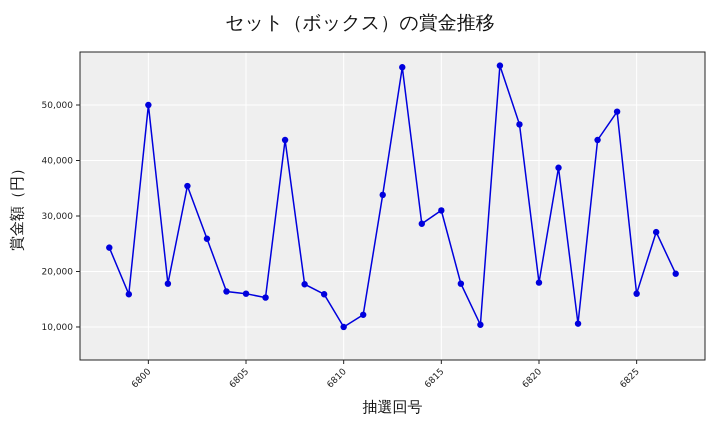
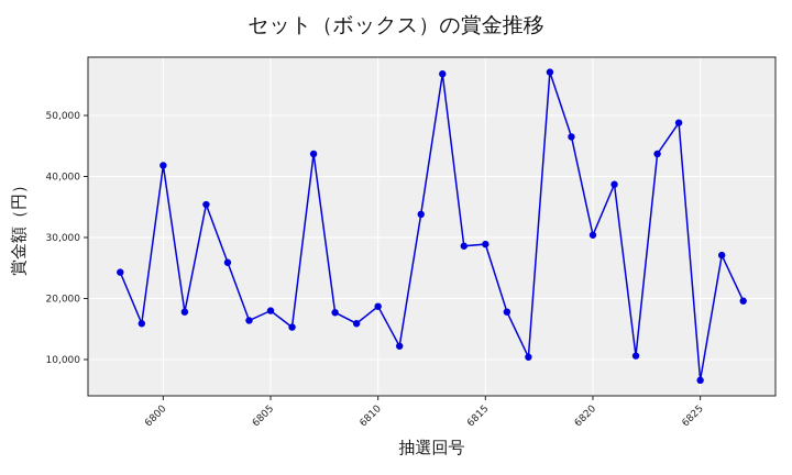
6800: 50000 -> 42000
6805: 16000 -> 18000
6810: 10000 -> 19000
6815: 31000 -> 29000
6820: 18000 -> 30000
6825: 16000 -> 7000
